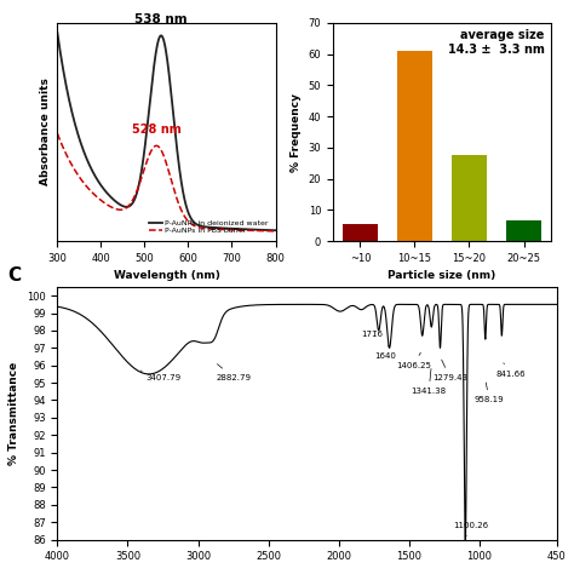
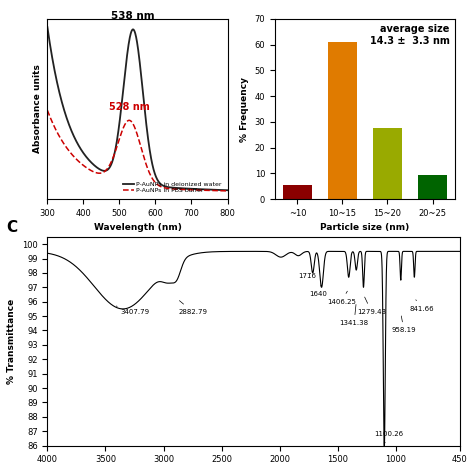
20~25: 6.5 -> 9.5
